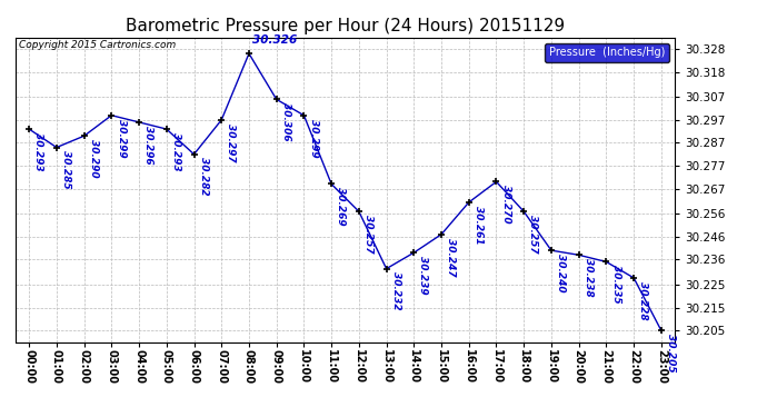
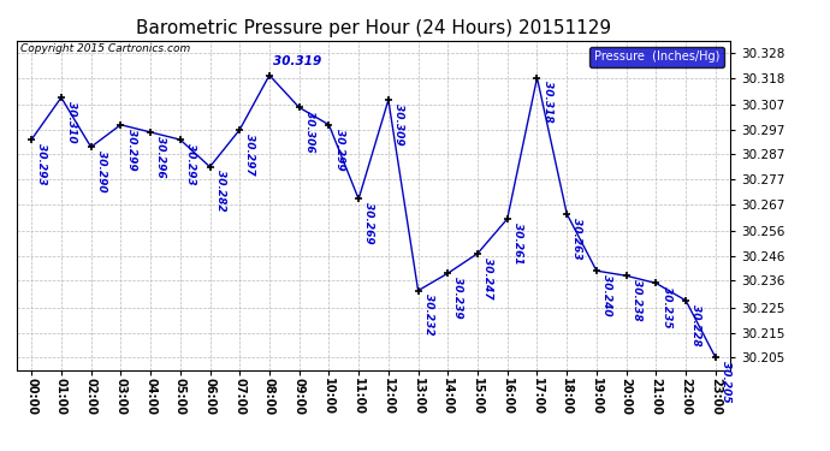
01:00: 30.285 -> 30.310
08:00: 30.326 -> 30.319
12:00: 30.257 -> 30.309
17:00: 30.270 -> 30.318
18:00: 30.257 -> 30.263
